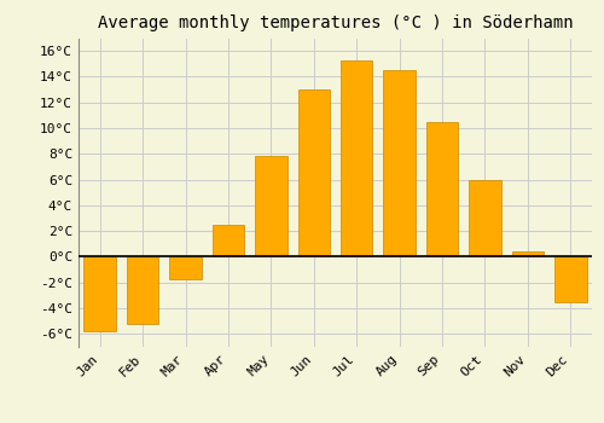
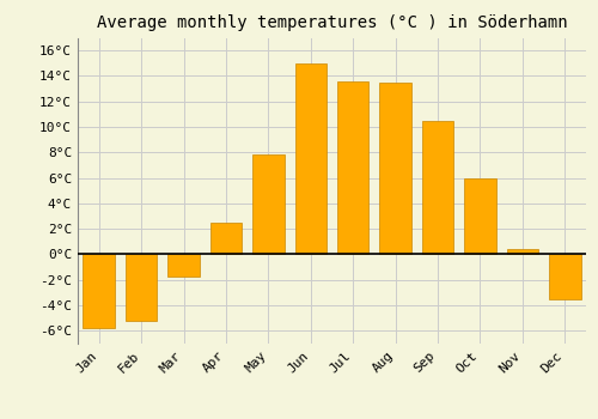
Jun: 13.0°C -> 15.0°C
Jul: 15.3°C -> 13.6°C
Aug: 14.5°C -> 13.5°C
